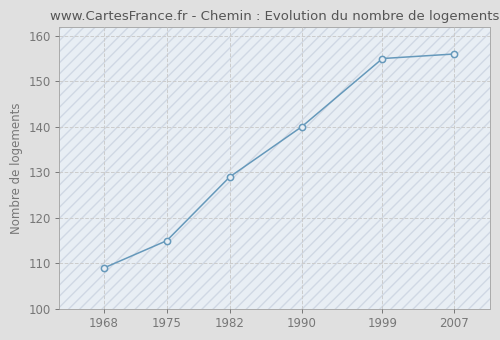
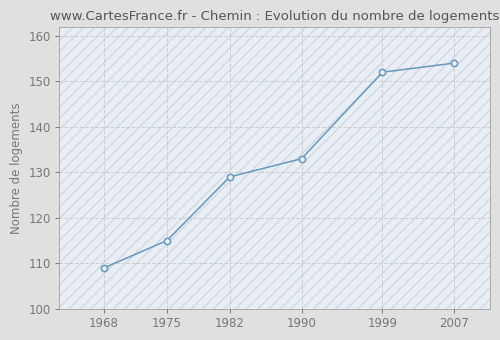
1990: 140 -> 133
1999: 155 -> 152
2007: 156 -> 154
